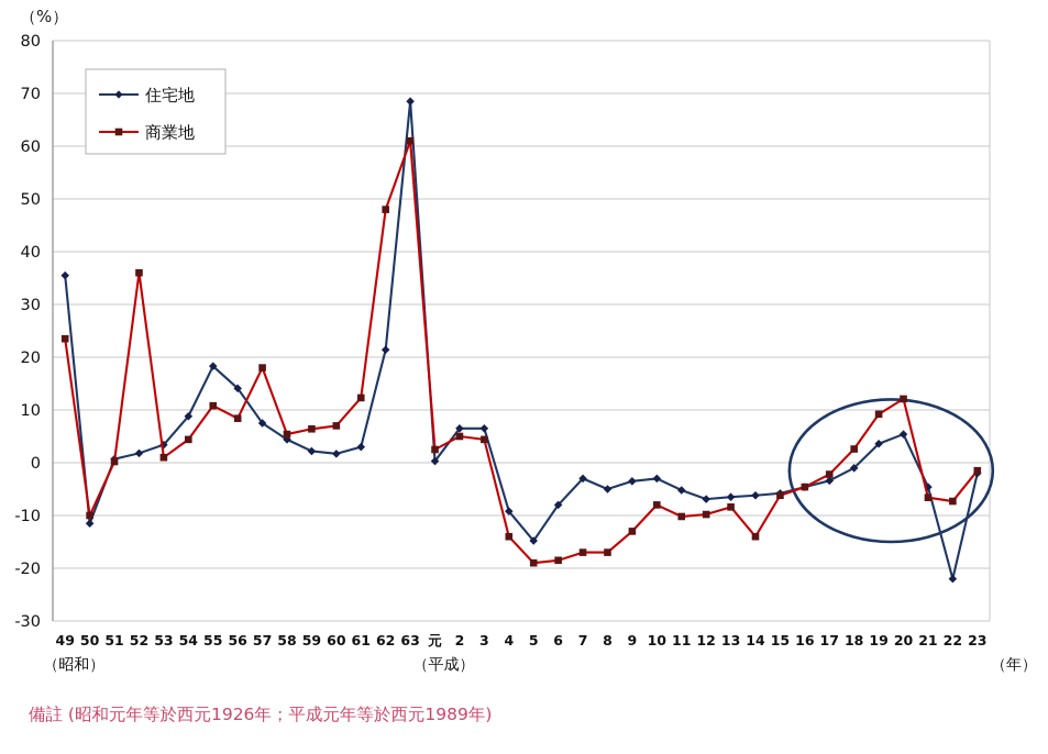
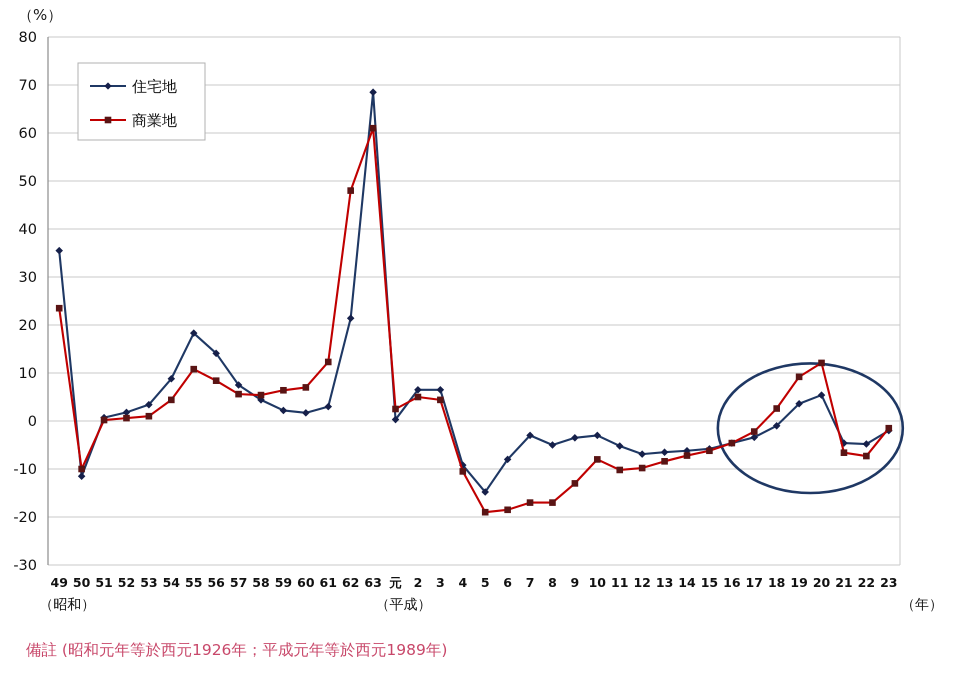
商業地/52: 36 -> 1
商業地/57: 18 -> 6
商業地/4: -14 -> -10
商業地/14: -14 -> -7
住宅地/22: -22 -> -5
